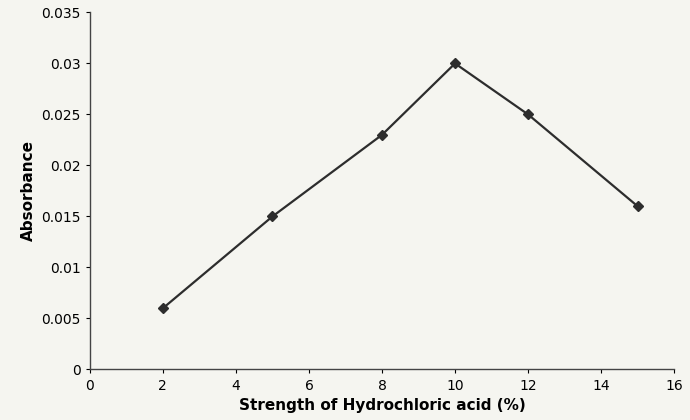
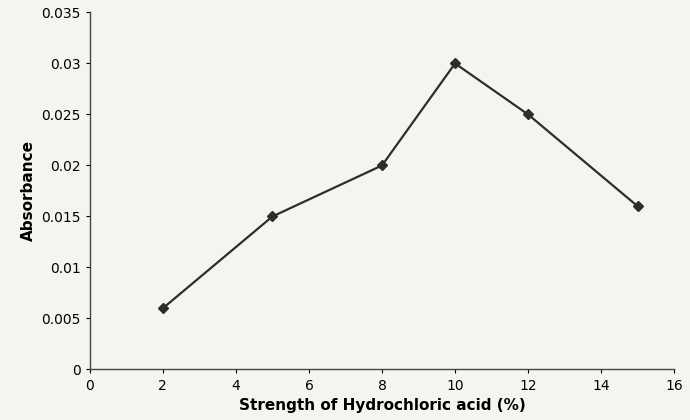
8: 0.023 -> 0.020
